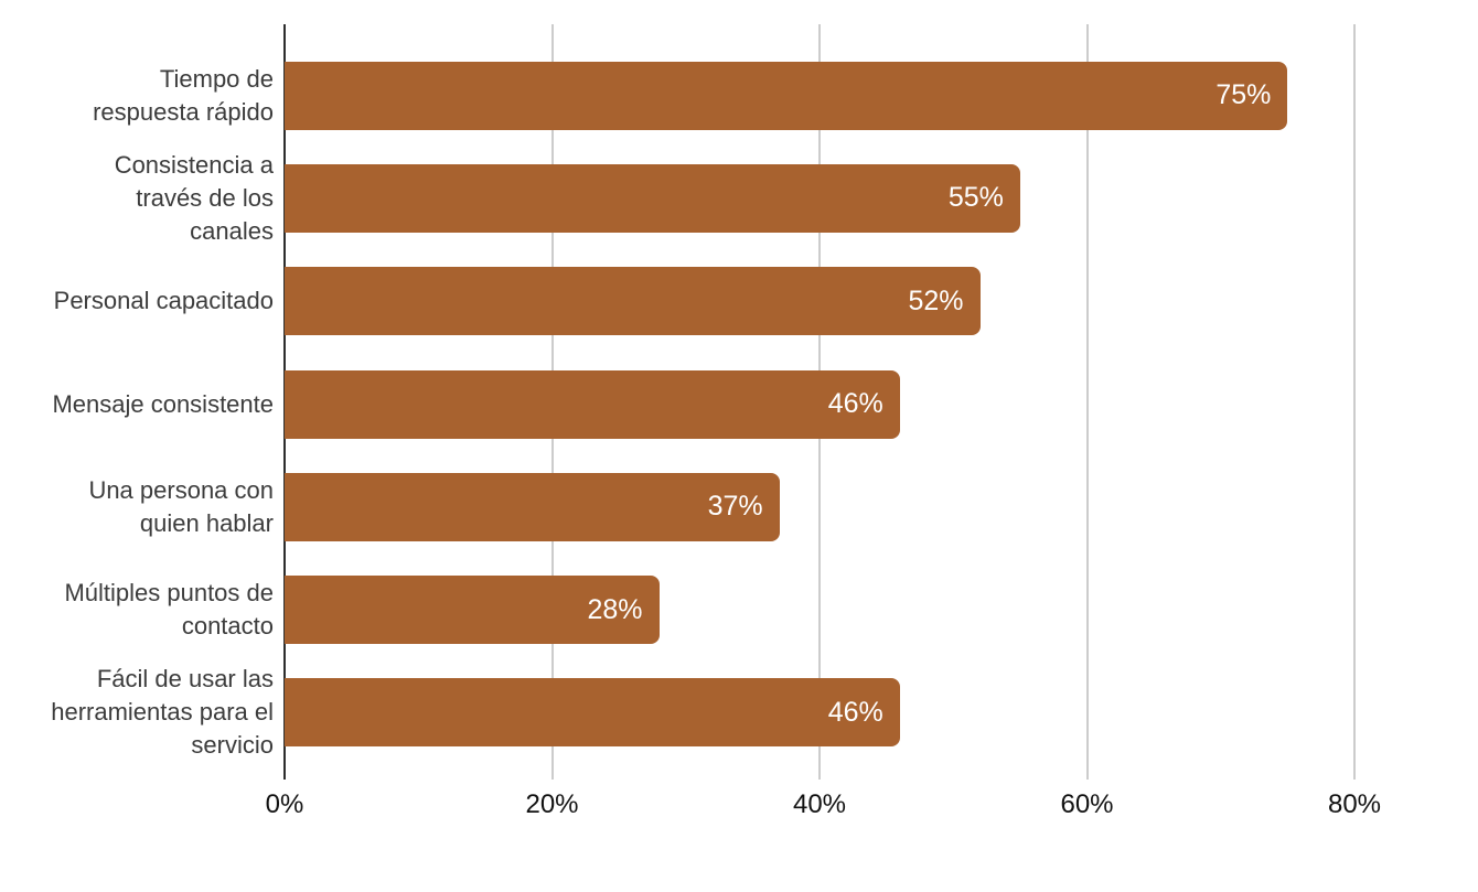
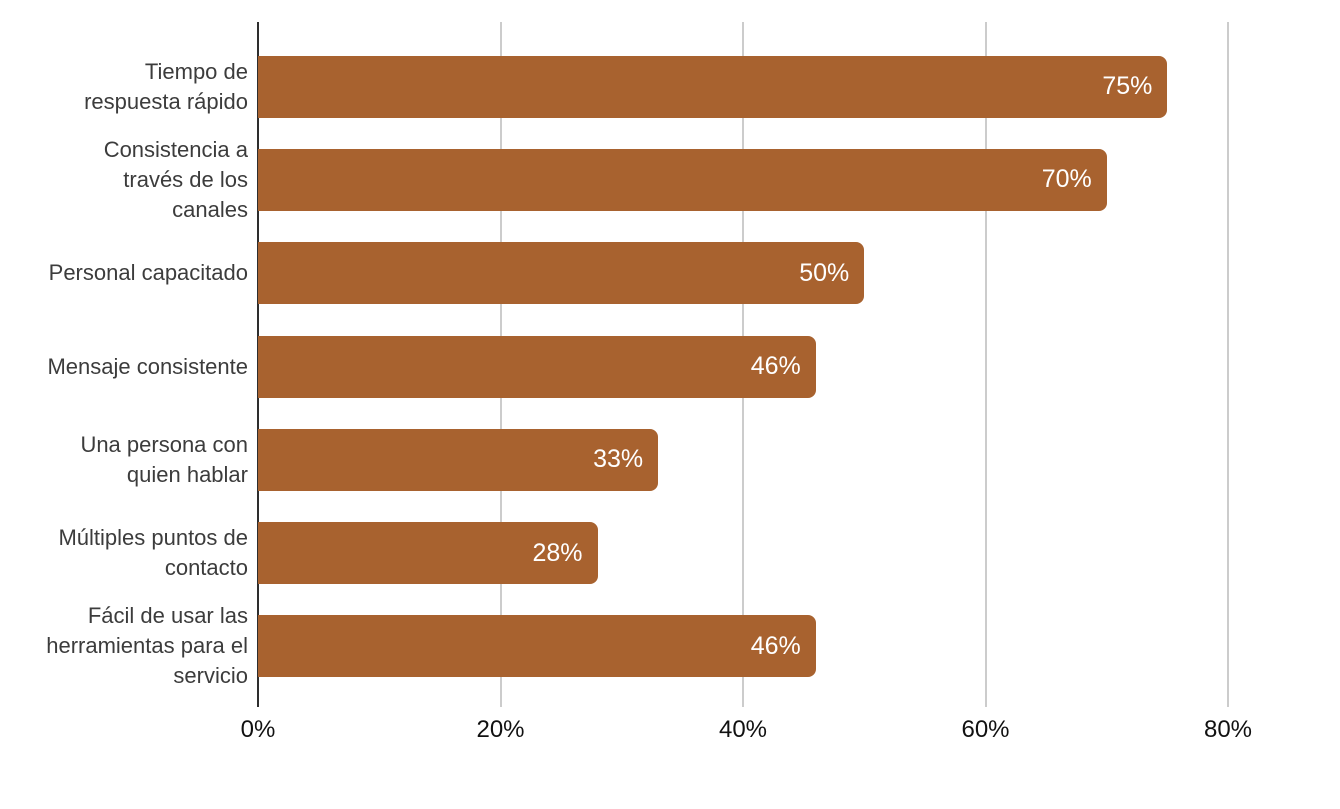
Consistencia a través de los canales: 55% -> 70%
Personal capacitado: 52% -> 50%
Una persona con quien hablar: 37% -> 33%
